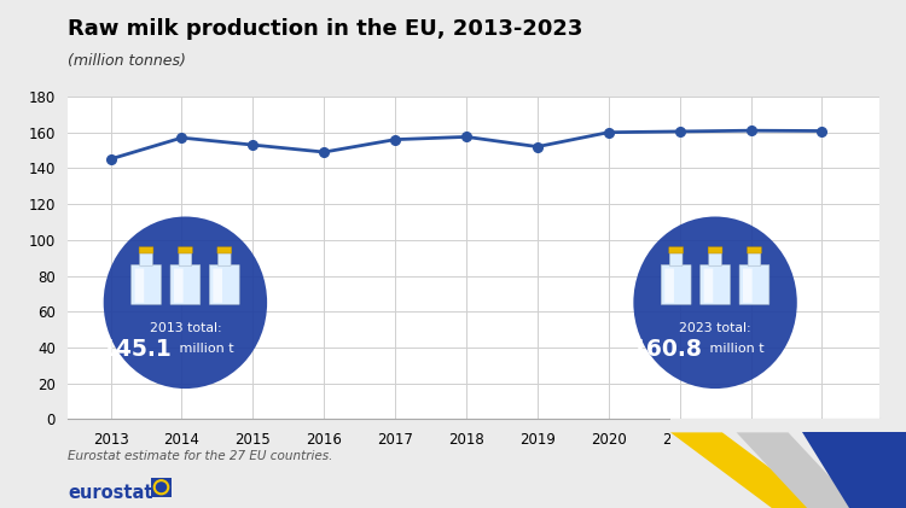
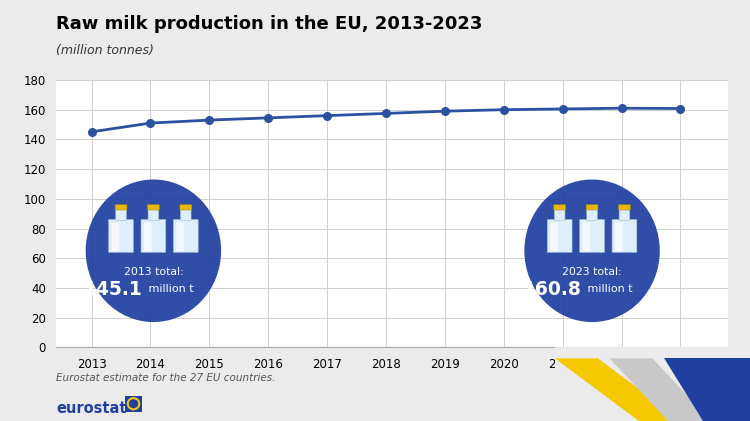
2014: 157 -> 151
2016: 149 -> 154
2019: 152 -> 159
